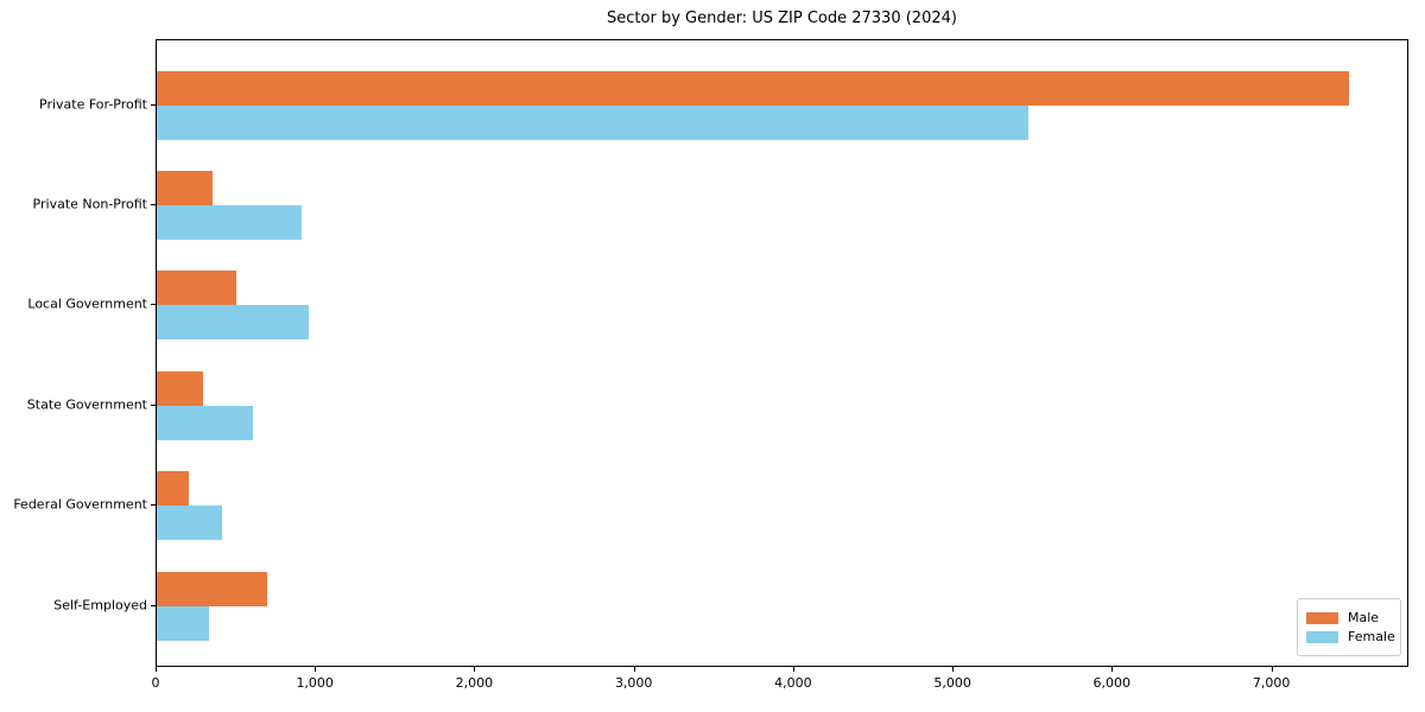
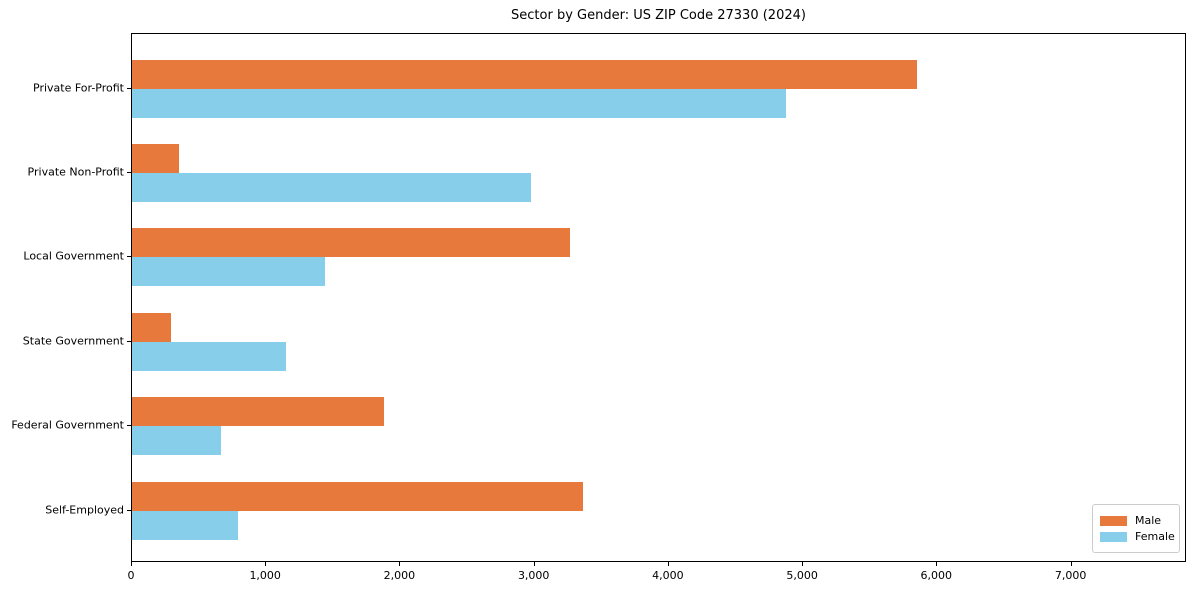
Male/Private For-Profit: 7480 -> 5850
Female/Private For-Profit: 5470 -> 4870
Female/Private Non-Profit: 910 -> 2970
Male/Local Government: 500 -> 3260
Female/Local Government: 950 -> 1440
Female/State Government: 600 -> 1150
Male/Federal Government: 200 -> 1880
Female/Federal Government: 410 -> 660
Male/Self-Employed: 690 -> 3360
Female/Self-Employed: 330 -> 790
